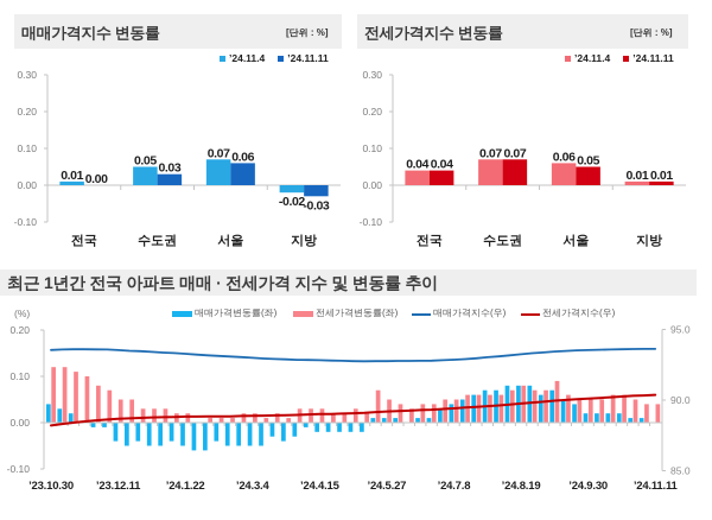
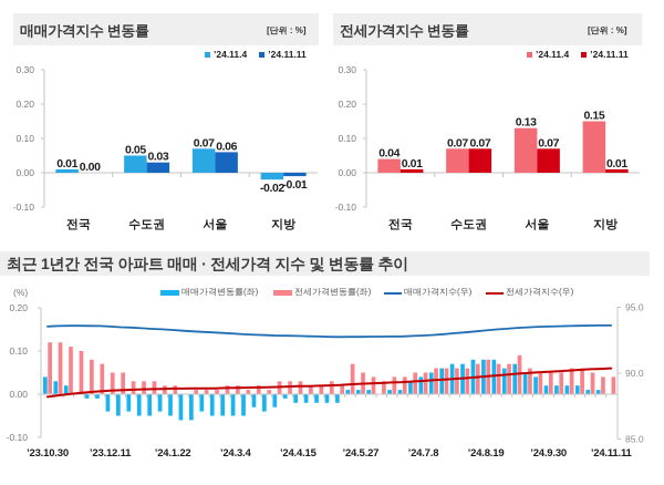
매매가격지수 변동률/’24.11.11/지방: -0.03 -> -0.01
전세가격지수 변동률/’24.11.11/전국: 0.04 -> 0.01
전세가격지수 변동률/’24.11.4/서울: 0.06 -> 0.13
전세가격지수 변동률/’24.11.11/서울: 0.05 -> 0.07
전세가격지수 변동률/’24.11.4/지방: 0.01 -> 0.15
